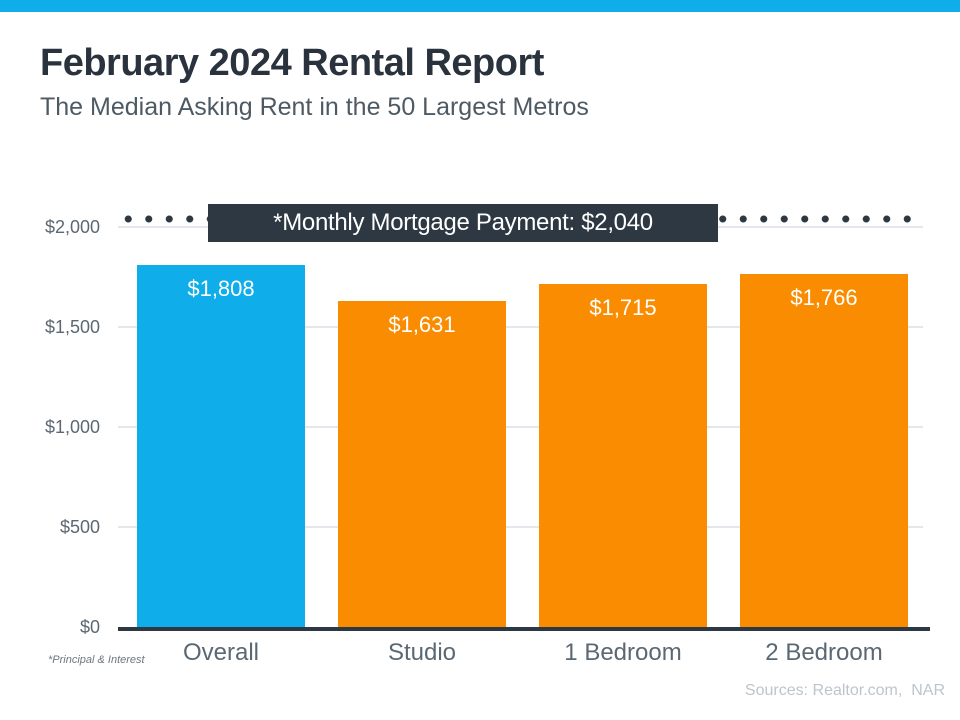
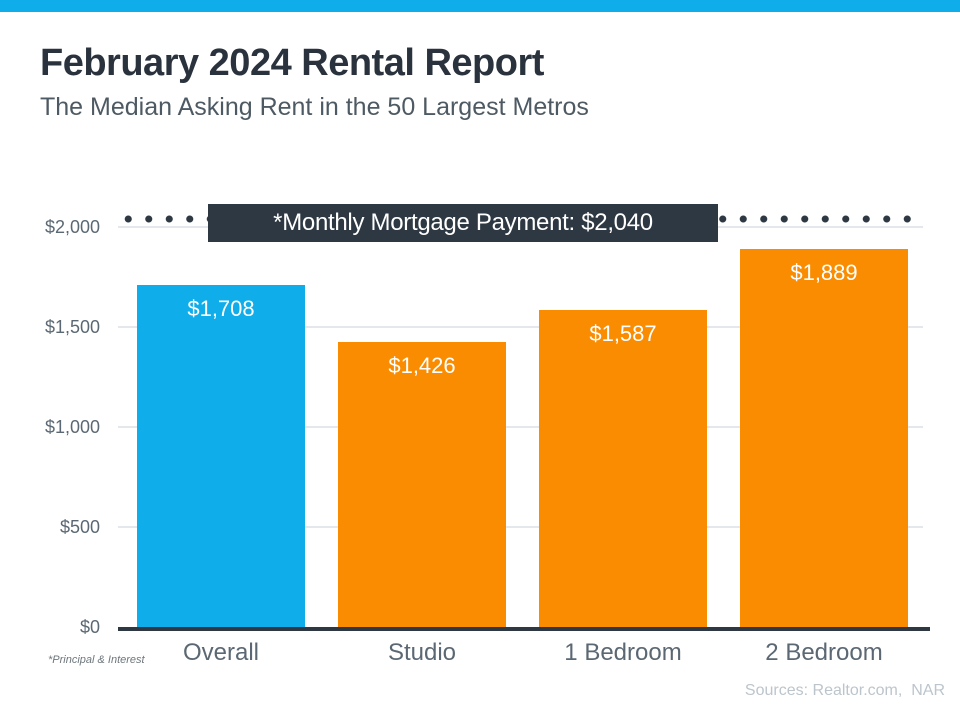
Overall: $1,808 -> $1,708
Studio: $1,631 -> $1,426
1 Bedroom: $1,715 -> $1,587
2 Bedroom: $1,766 -> $1,889
